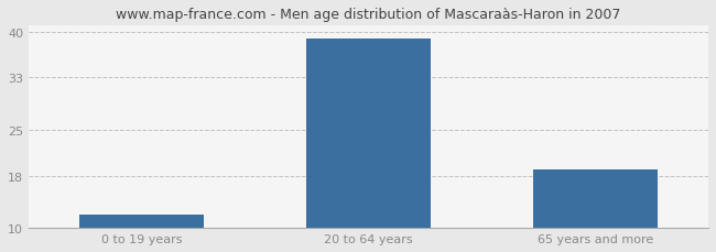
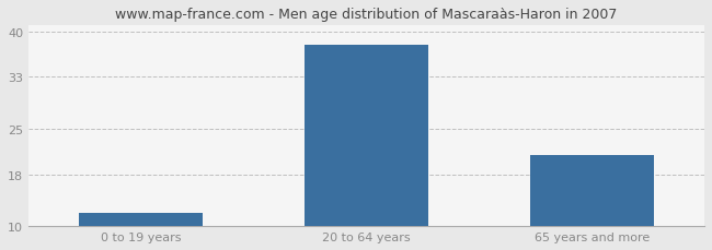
20 to 64 years: 39 -> 38
65 years and more: 19 -> 21
